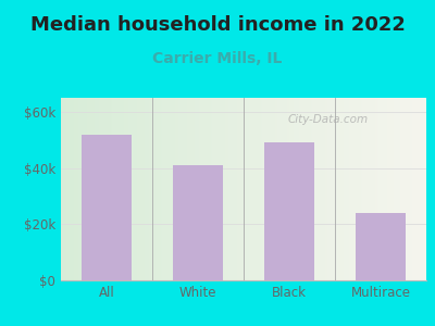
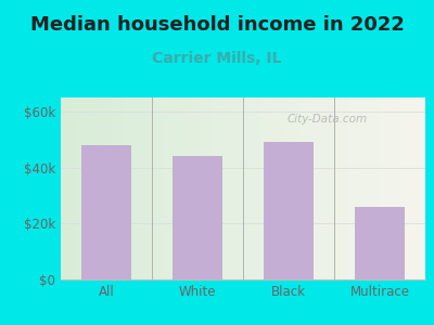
All: $52k -> $48k
White: $41k -> $44k
Multirace: $24k -> $26k
